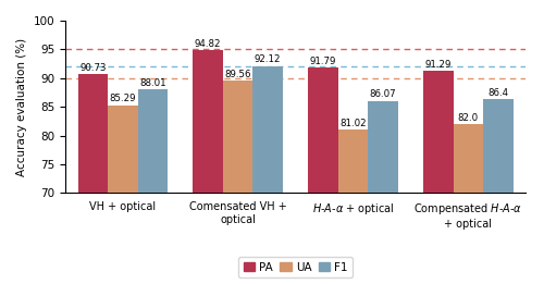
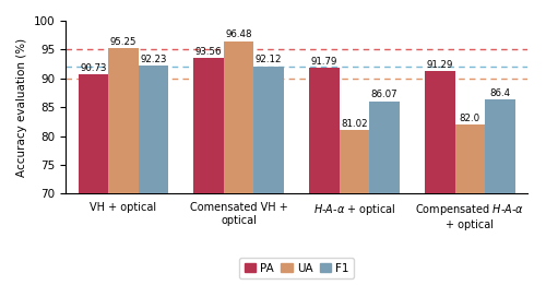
UA/VH + optical: 85.29 -> 95.25
F1/VH + optical: 88.01 -> 92.23
PA/Comensated VH + optical: 94.82 -> 93.56
UA/Comensated VH + optical: 89.56 -> 96.48
